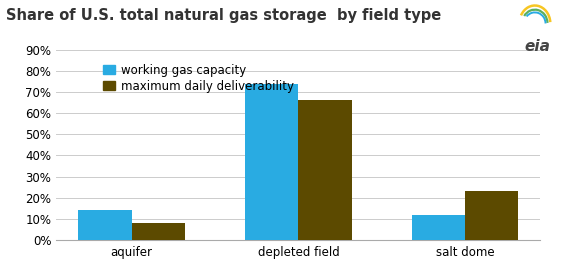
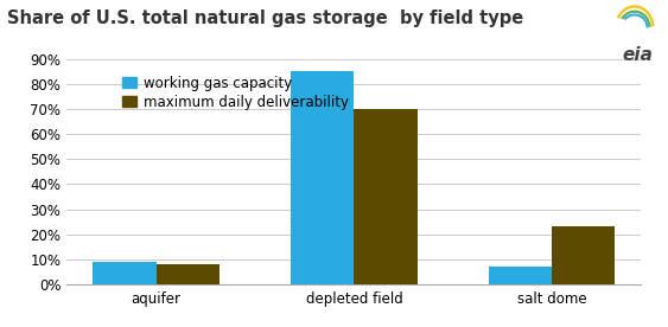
working gas capacity/aquifer: 14% -> 9%
working gas capacity/depleted field: 74% -> 85%
maximum daily deliverability/depleted field: 66% -> 70%
working gas capacity/salt dome: 12% -> 7%
